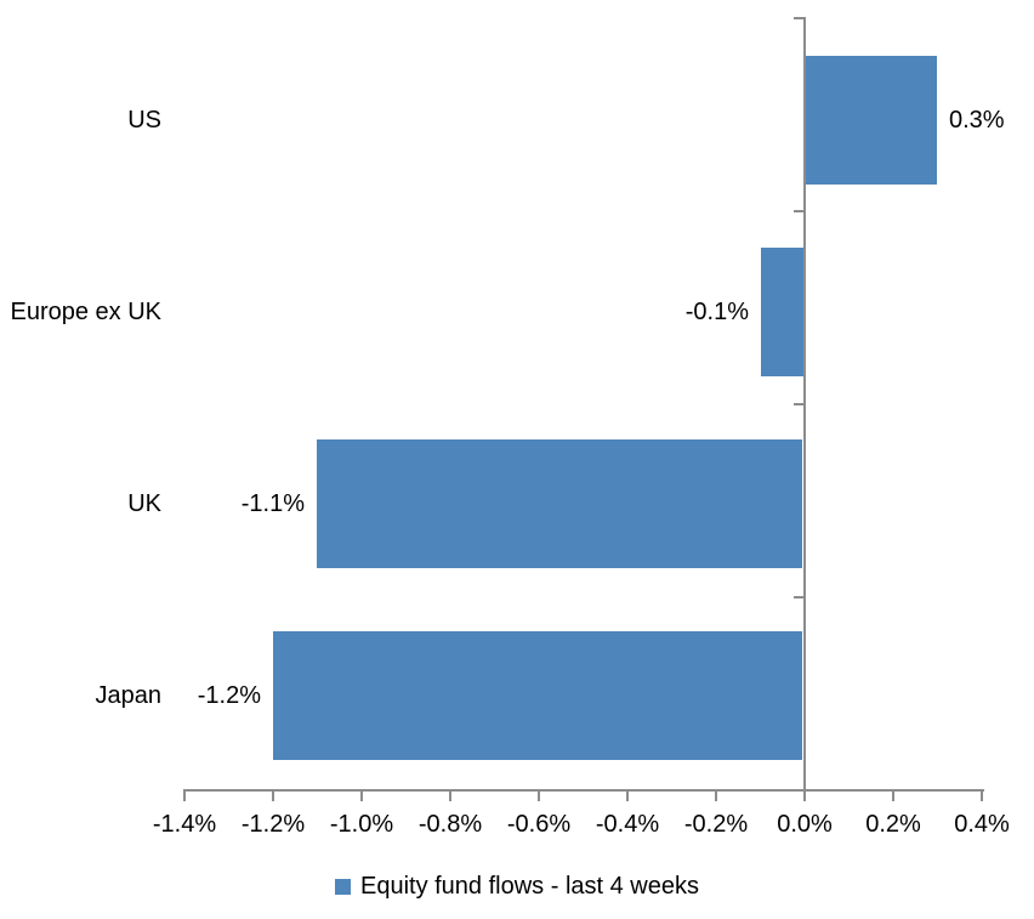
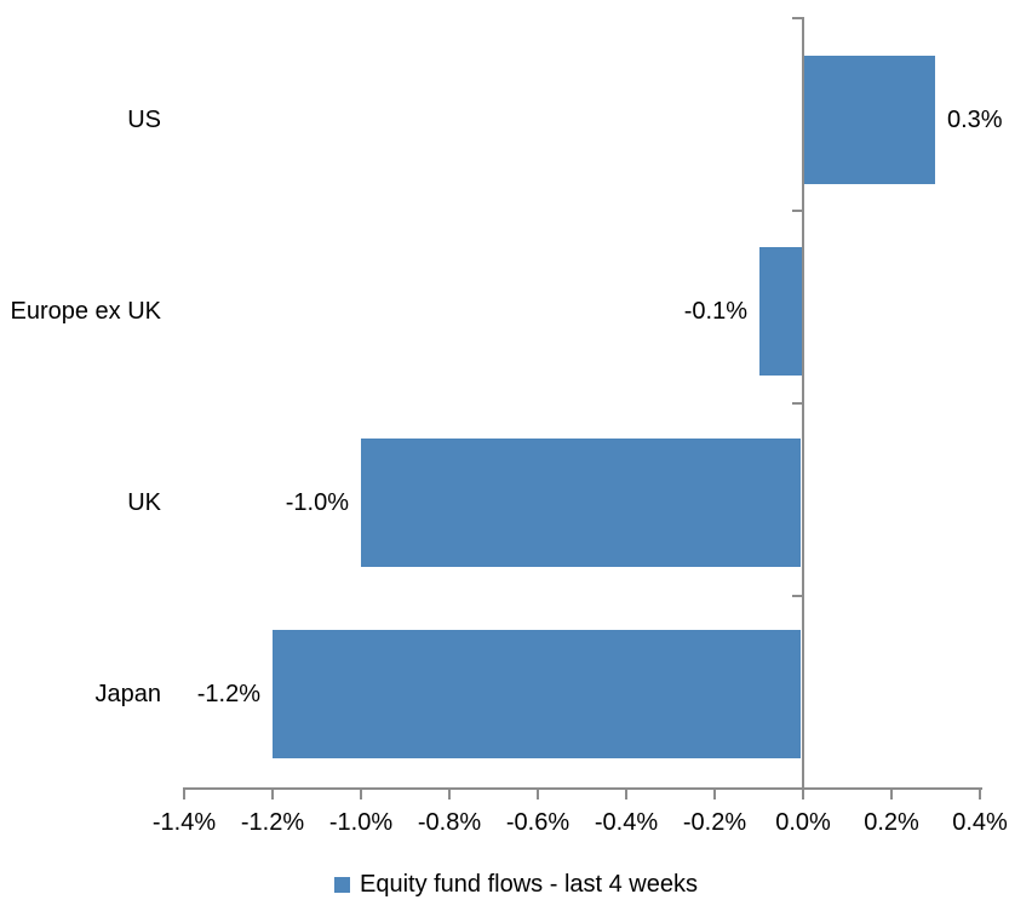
UK: -1.1% -> -1.0%
